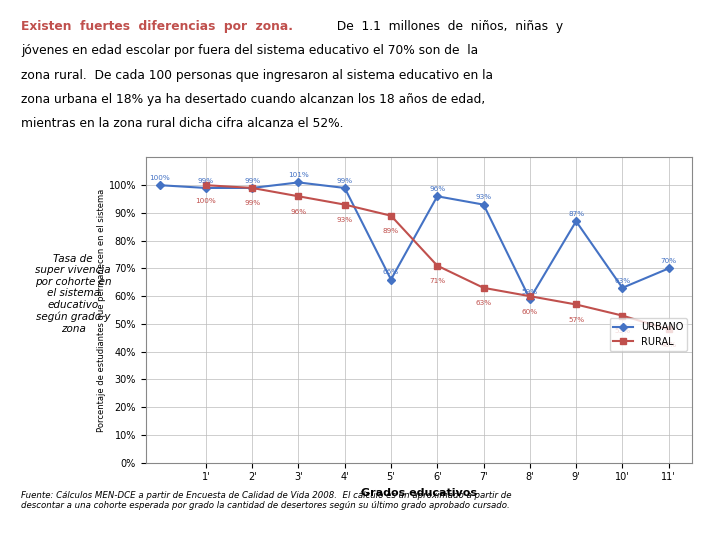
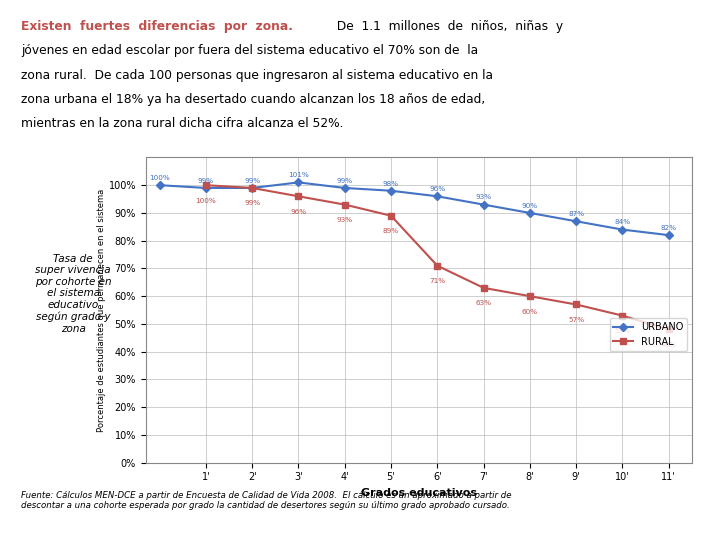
URBANO/5': 66% -> 98%
URBANO/8': 59% -> 90%
URBANO/10': 63% -> 84%
URBANO/11': 70% -> 82%
